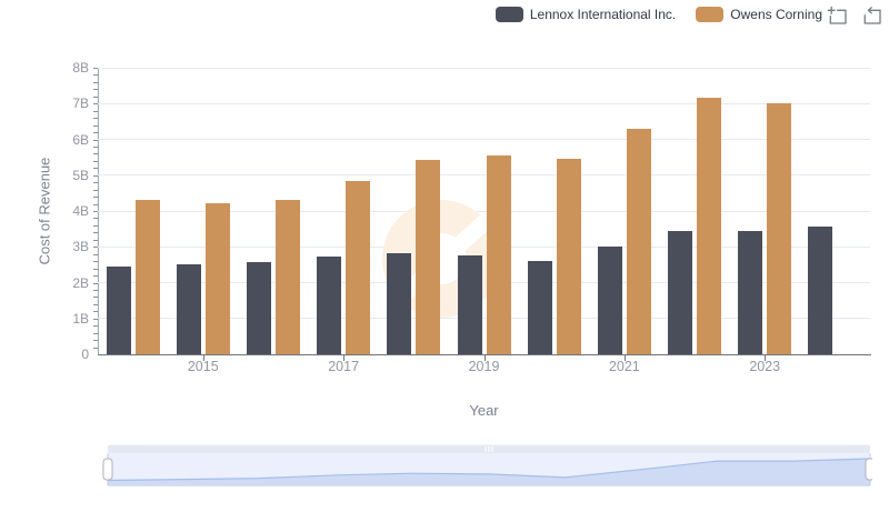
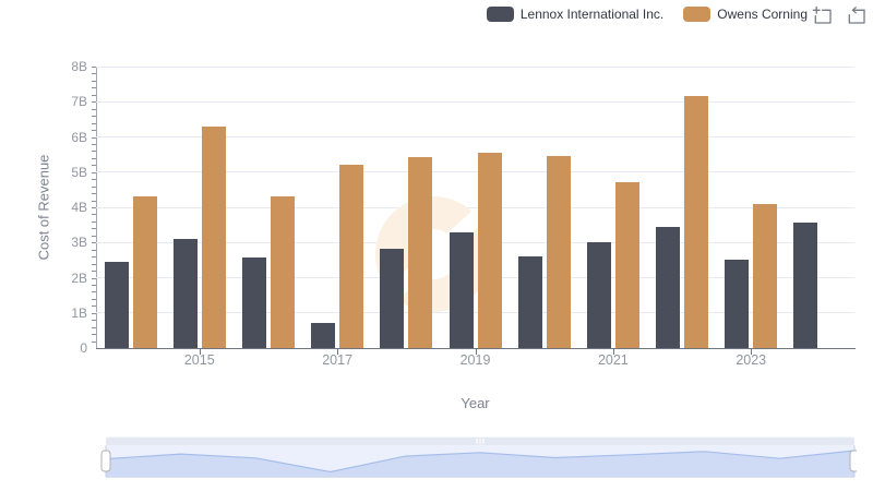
Lennox International Inc./2015: 2.5B -> 3.1B
Owens Corning/2015: 4.2B -> 6.3B
Lennox International Inc./2017: 2.7B -> 0.7B
Owens Corning/2017: 4.8B -> 5.2B
Lennox International Inc./2019: 2.8B -> 3.3B
Owens Corning/2021: 6.3B -> 4.7B
Lennox International Inc./2023: 3.4B -> 2.5B
Owens Corning/2023: 7.0B -> 4.1B
